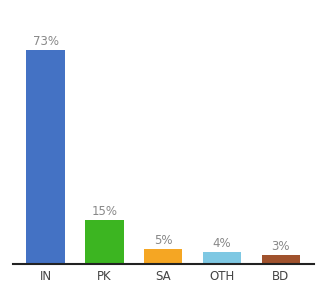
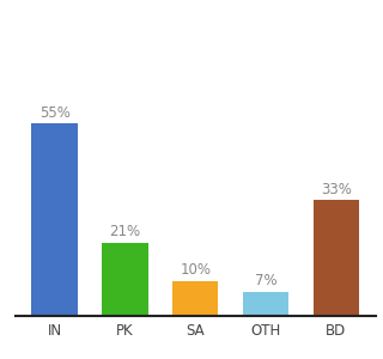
IN: 73% -> 55%
PK: 15% -> 21%
SA: 5% -> 10%
OTH: 4% -> 7%
BD: 3% -> 33%
